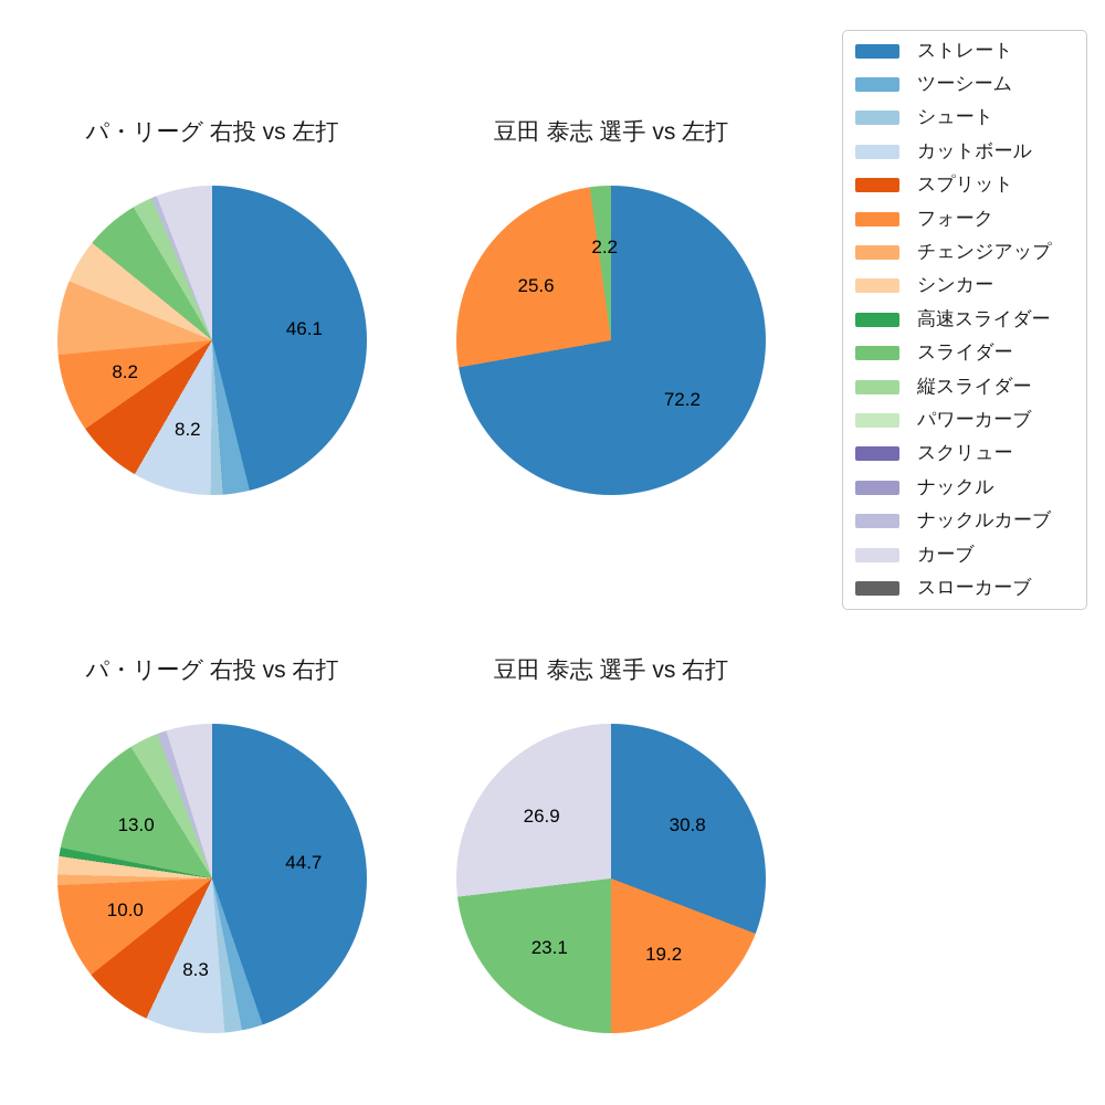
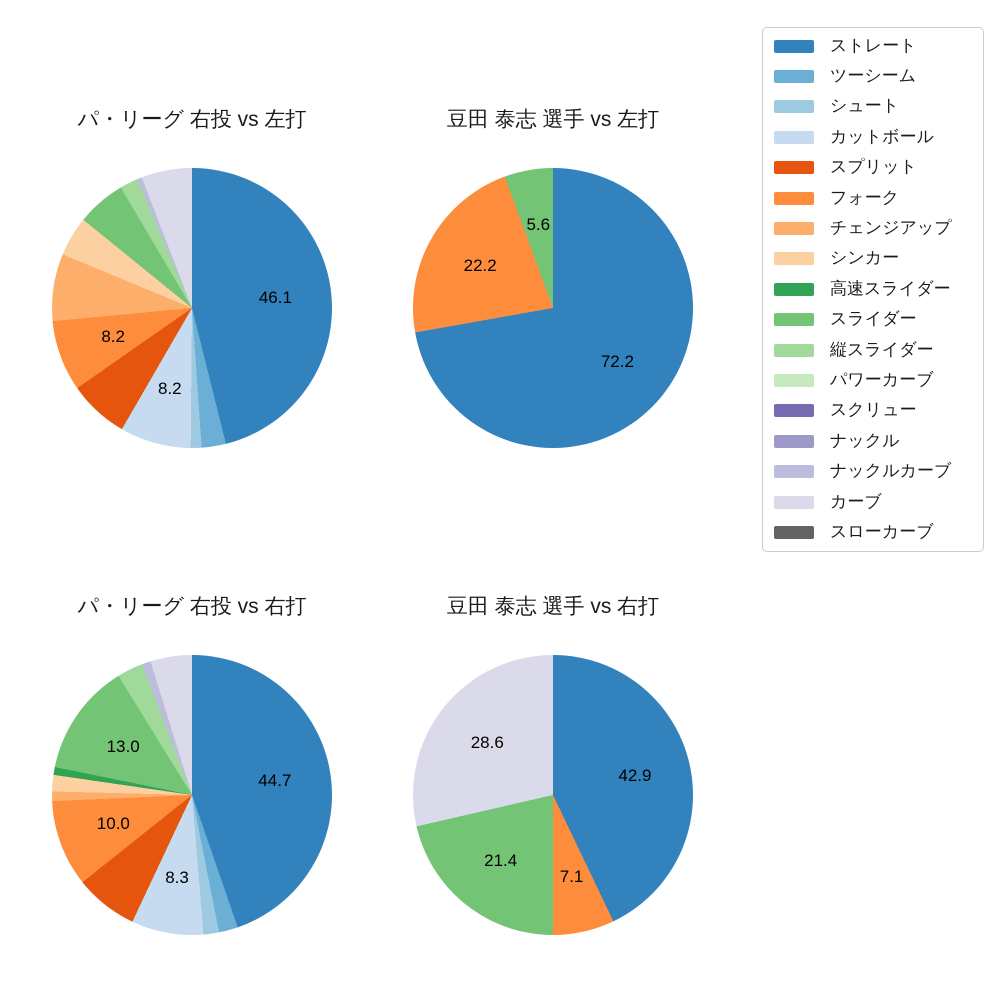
豆田 泰志 選手 vs 左打/フォーク: 25.6 -> 22.2
豆田 泰志 選手 vs 左打/スライダー: 2.2 -> 5.6
豆田 泰志 選手 vs 右打/ストレート: 30.8 -> 42.9
豆田 泰志 選手 vs 右打/フォーク: 19.2 -> 7.1
豆田 泰志 選手 vs 右打/スライダー: 23.1 -> 21.4
豆田 泰志 選手 vs 右打/カーブ: 26.9 -> 28.6
